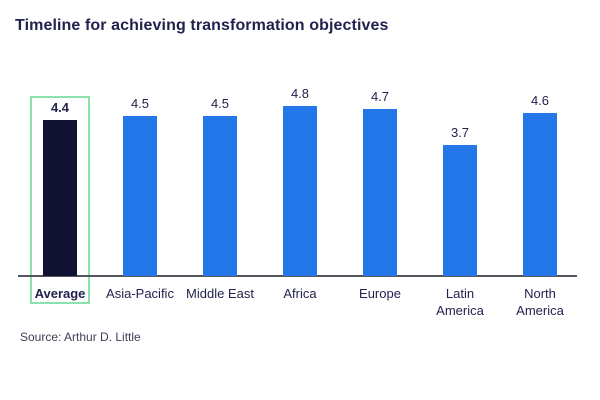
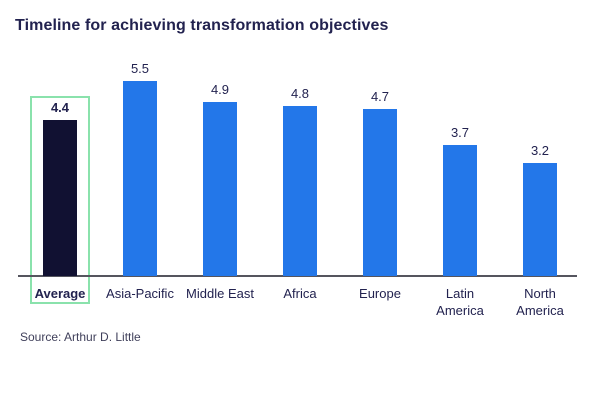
Asia-Pacific: 4.5 -> 5.5
Middle East: 4.5 -> 4.9
North America: 4.6 -> 3.2
